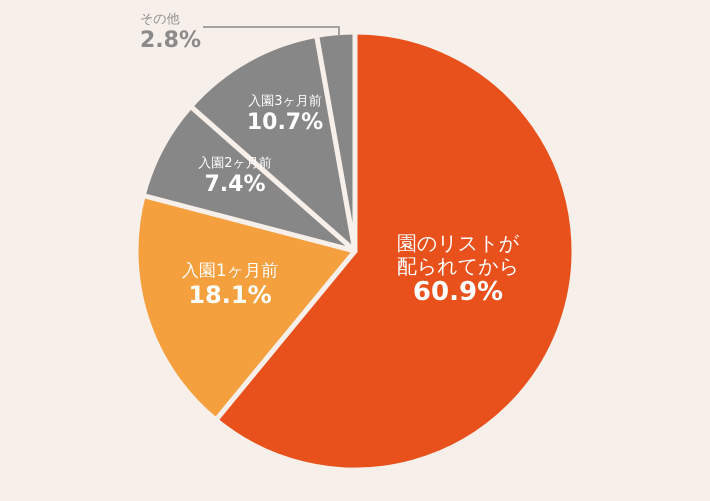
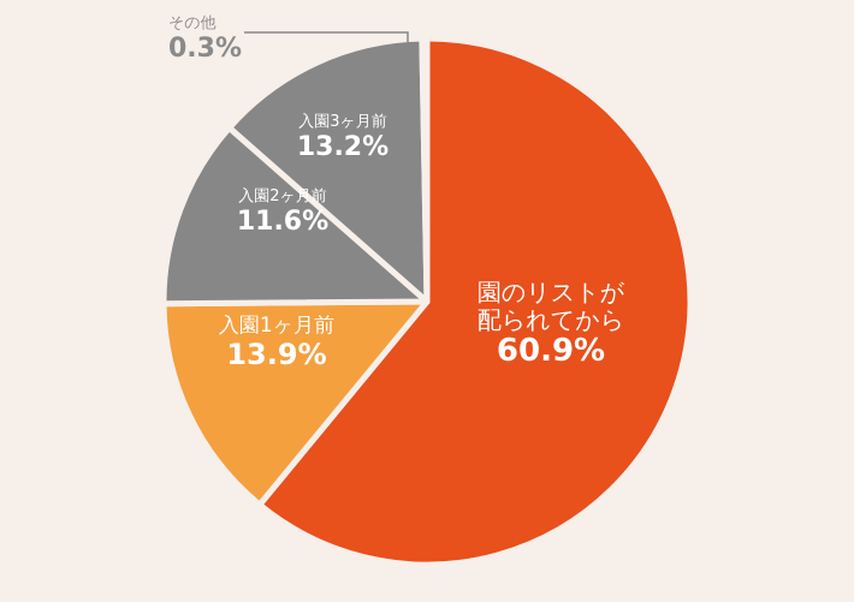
入園1ヶ月前: 18.1% -> 13.9%
入園2ヶ月前: 7.4% -> 11.6%
入園3ヶ月前: 10.7% -> 13.2%
その他: 2.8% -> 0.3%
